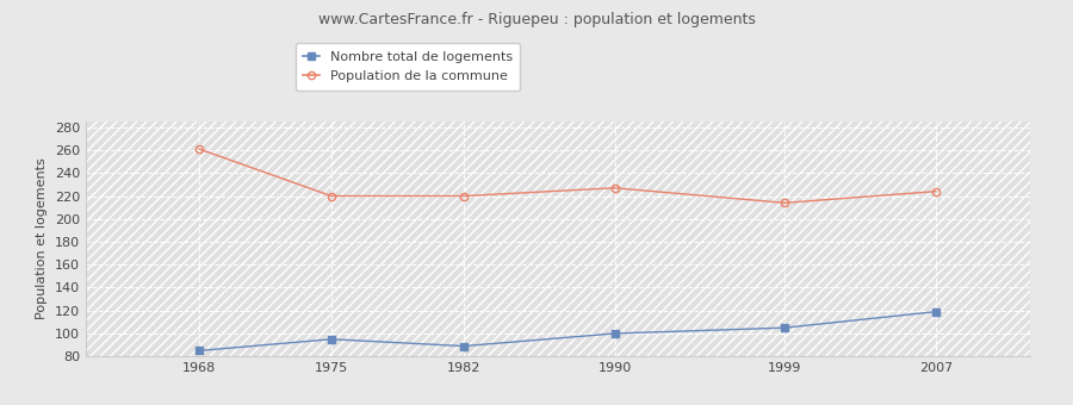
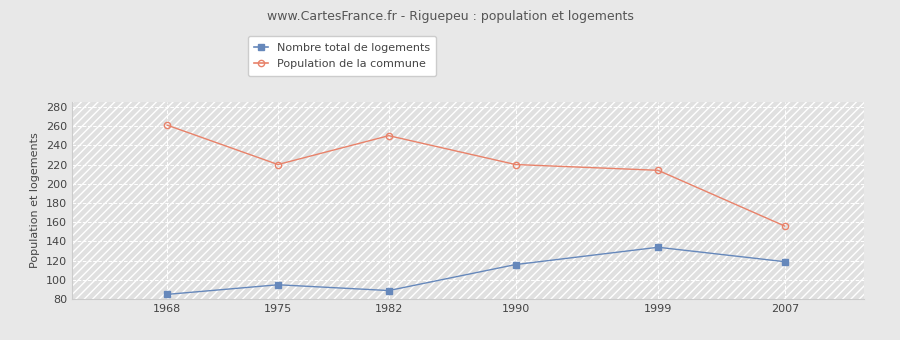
Population de la commune/1982: 220 -> 250
Nombre total de logements/1990: 100 -> 116
Population de la commune/1990: 227 -> 220
Nombre total de logements/1999: 105 -> 134
Population de la commune/2007: 224 -> 156
